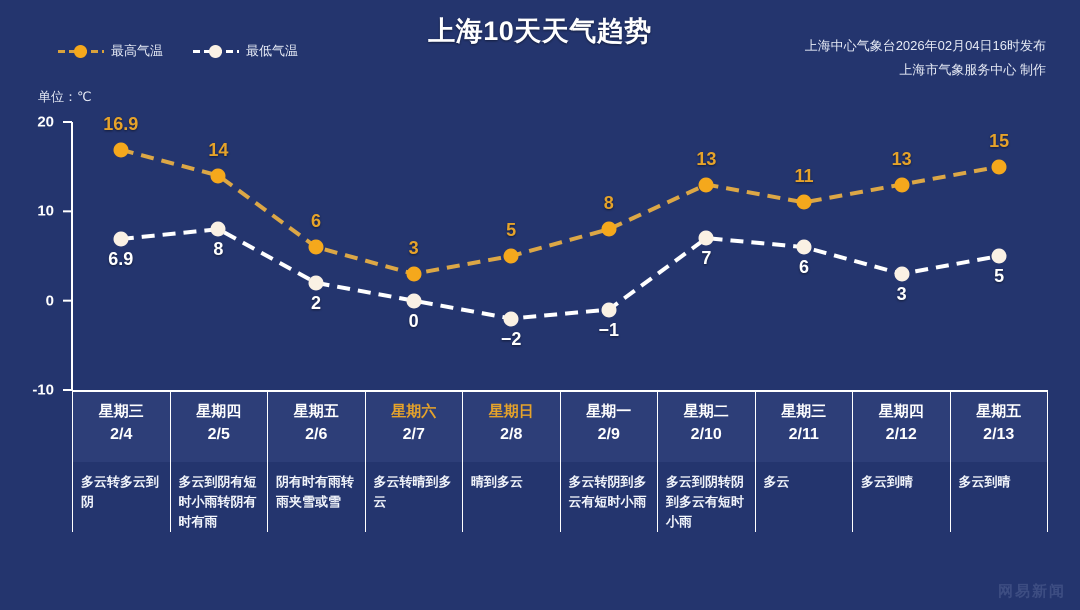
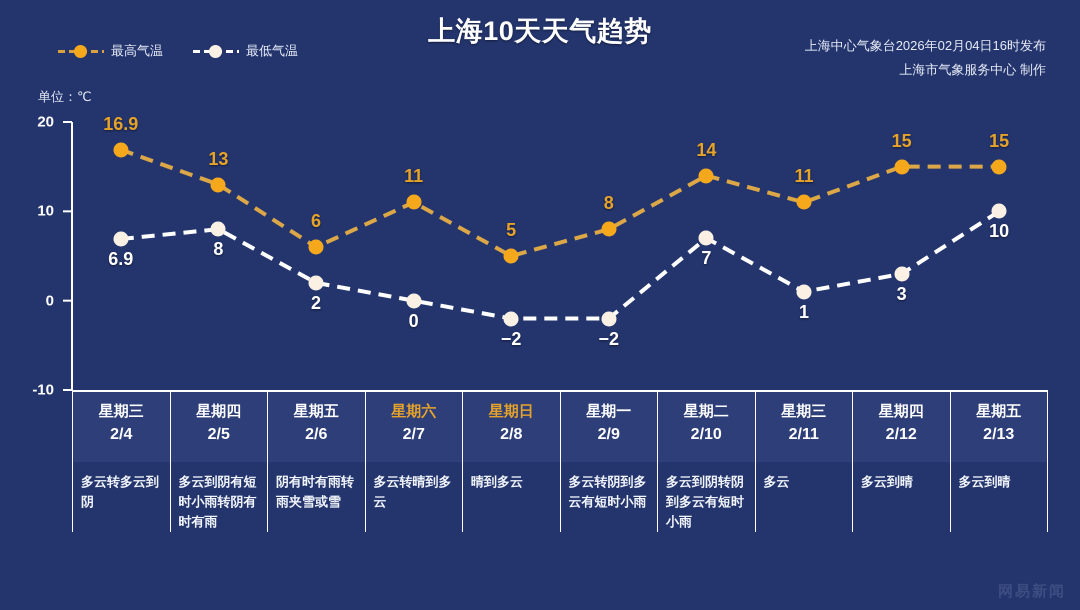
最高气温/2/5: 14 -> 13
最高气温/2/7: 3 -> 11
最低气温/2/9: −1 -> −2
最高气温/2/10: 13 -> 14
最低气温/2/11: 6 -> 1
最高气温/2/12: 13 -> 15
最低气温/2/13: 5 -> 10
